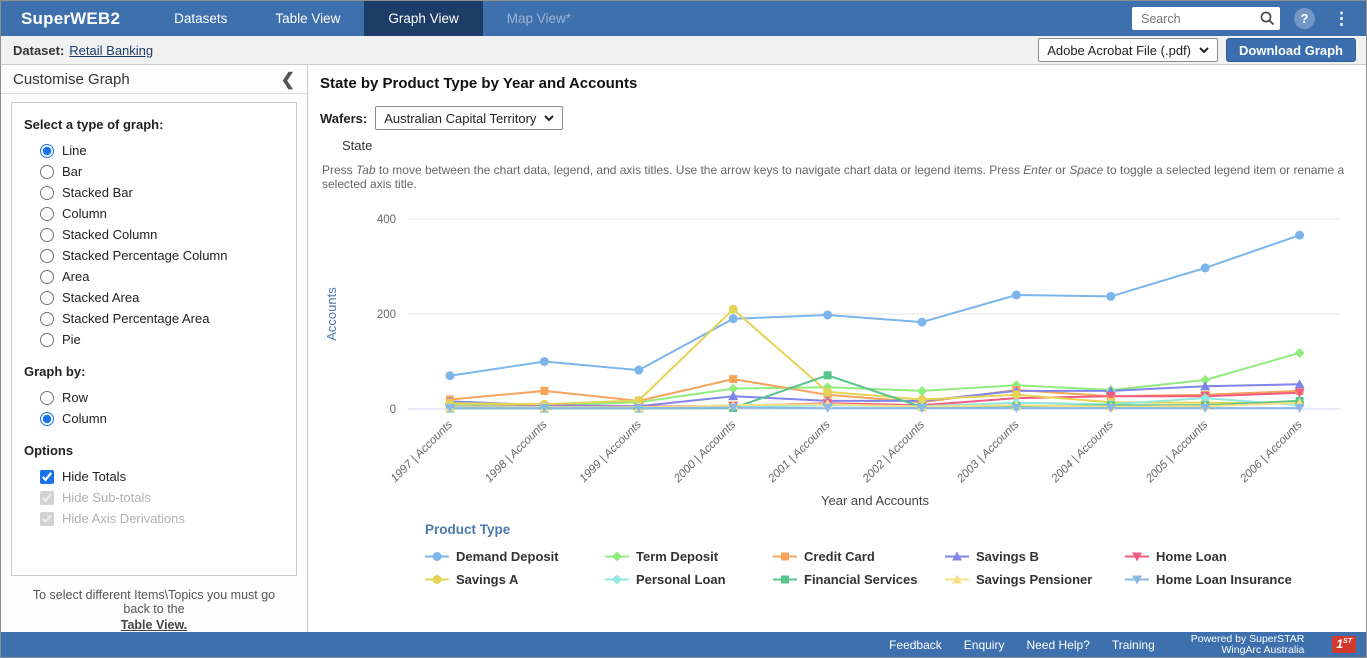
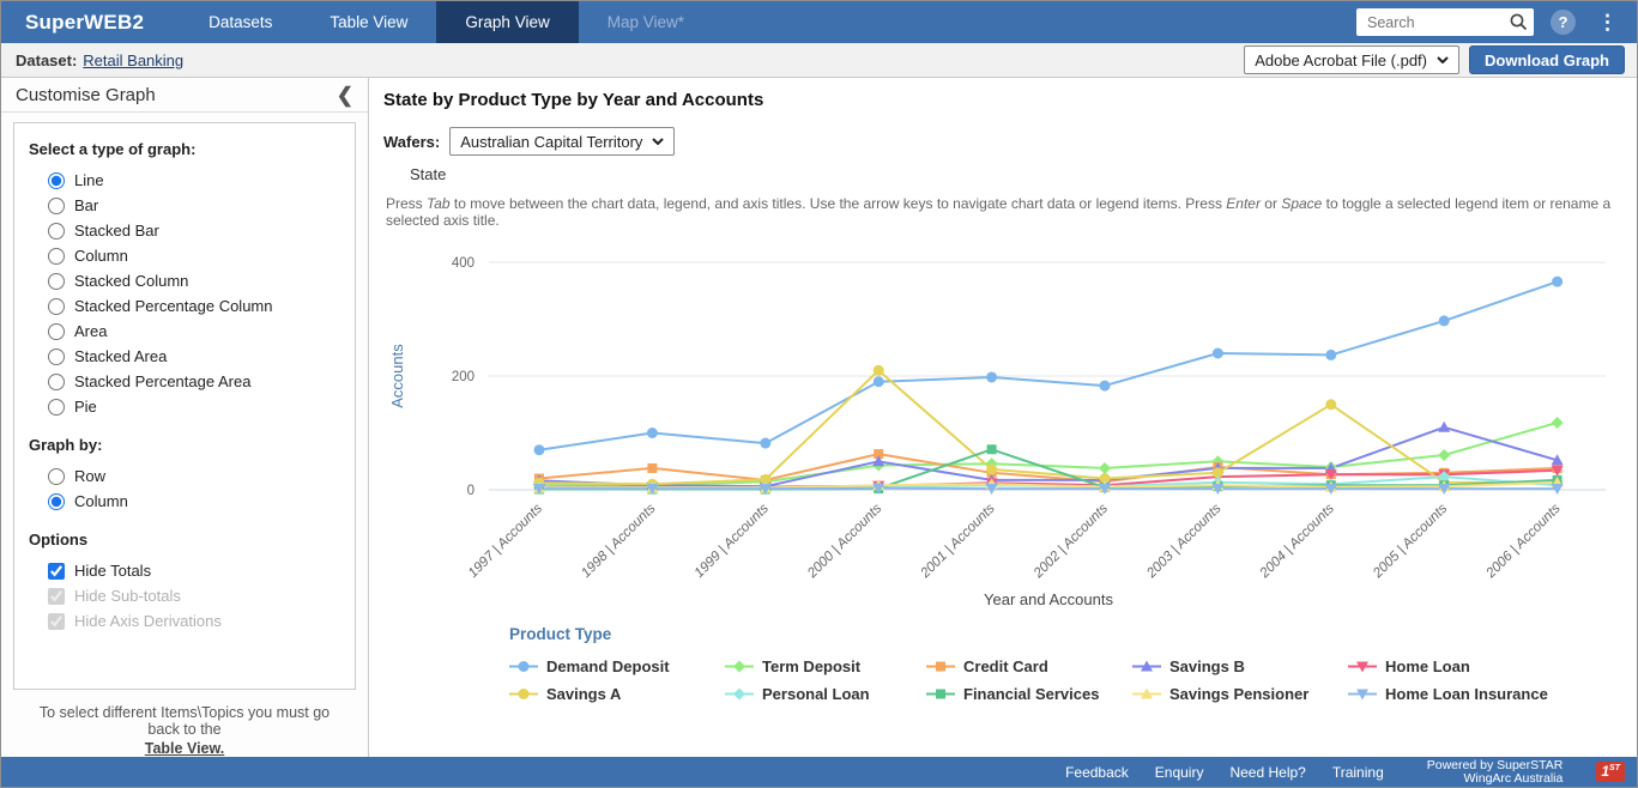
Savings B/2000 | Accounts: 30 -> 50
Savings A/2004 | Accounts: 10 -> 150
Savings B/2005 | Accounts: 50 -> 110
